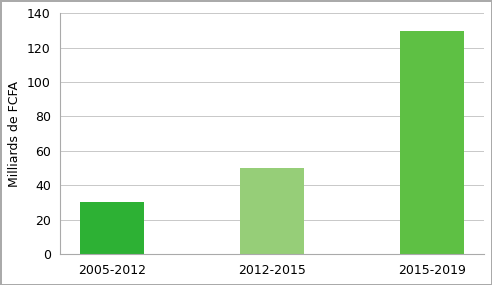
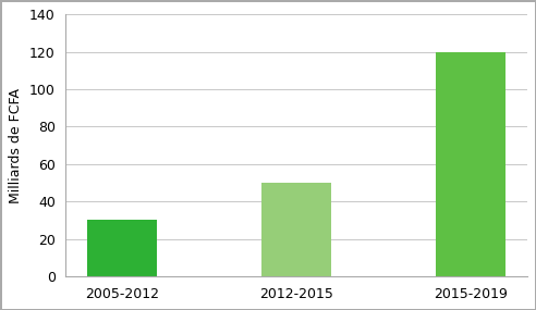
2015-2019: 130 -> 120
